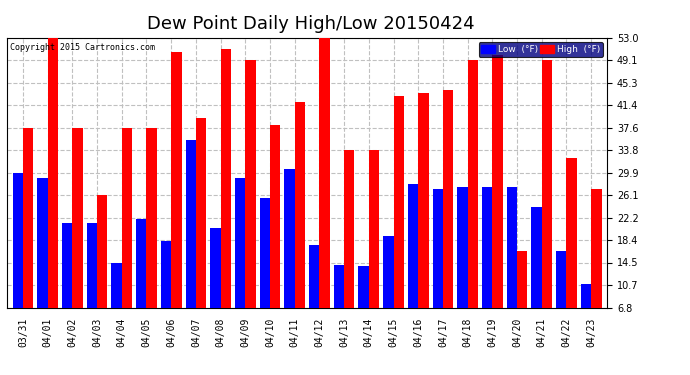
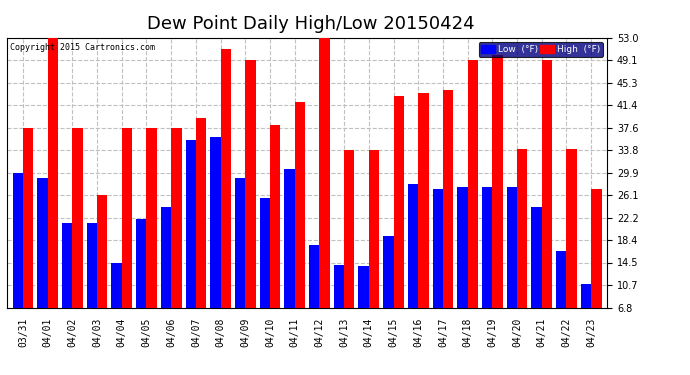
Low (°F)/04/06: 18.2 -> 24.0
High (°F)/04/06: 50.6 -> 37.6
Low (°F)/04/08: 20.4 -> 36.0
High (°F)/04/20: 16.4 -> 34.0
High (°F)/04/22: 32.4 -> 34.0
